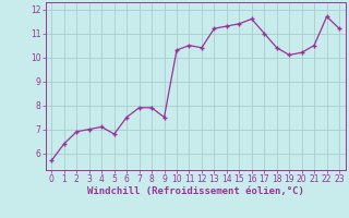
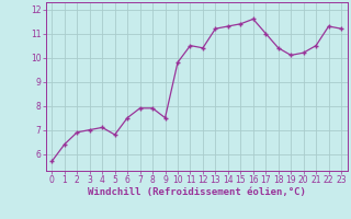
10: 10.3 -> 9.8
22: 11.7 -> 11.3
